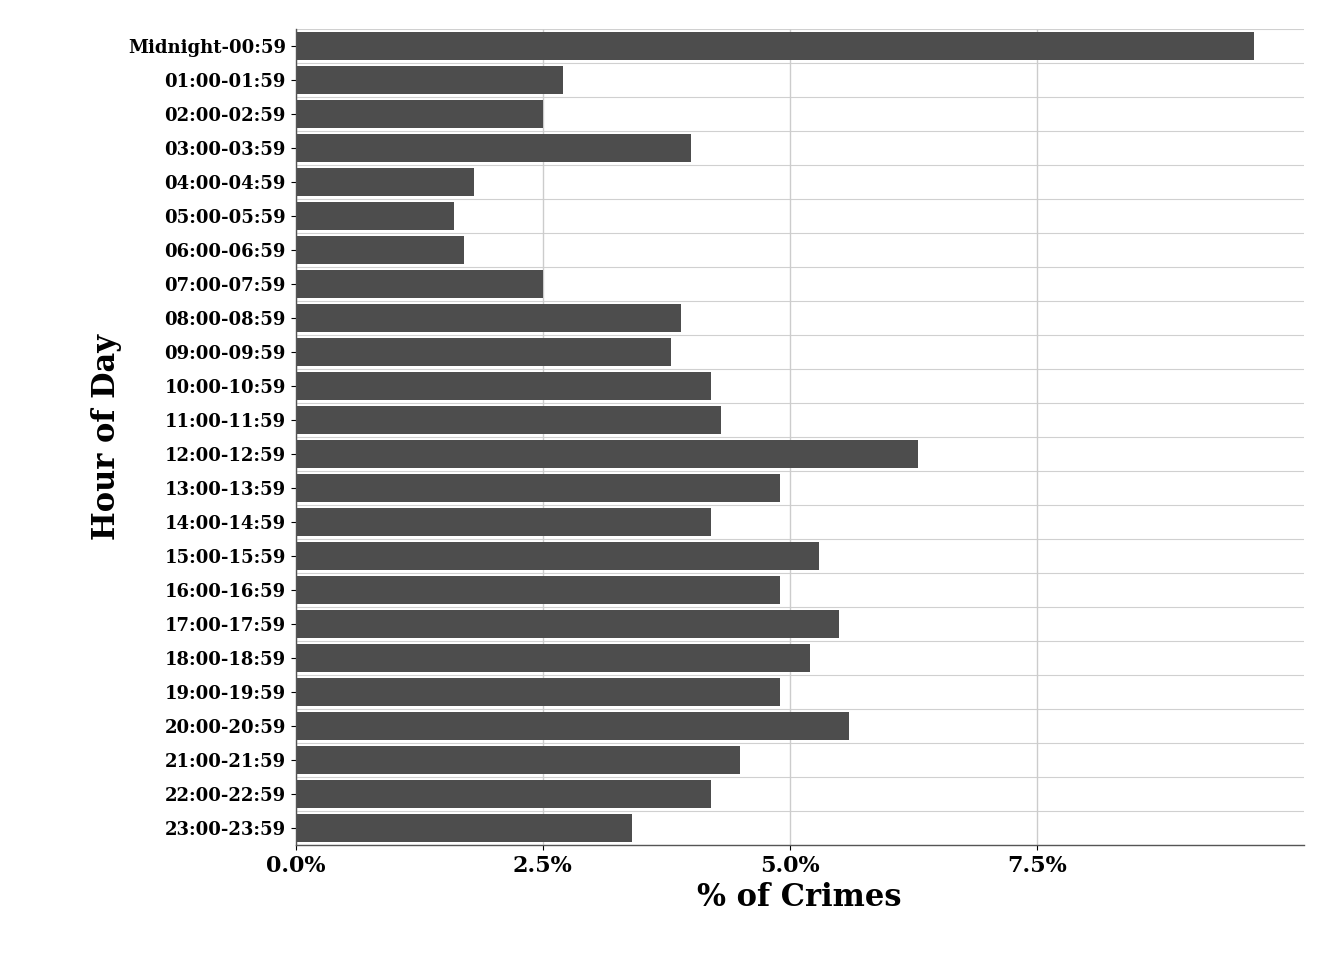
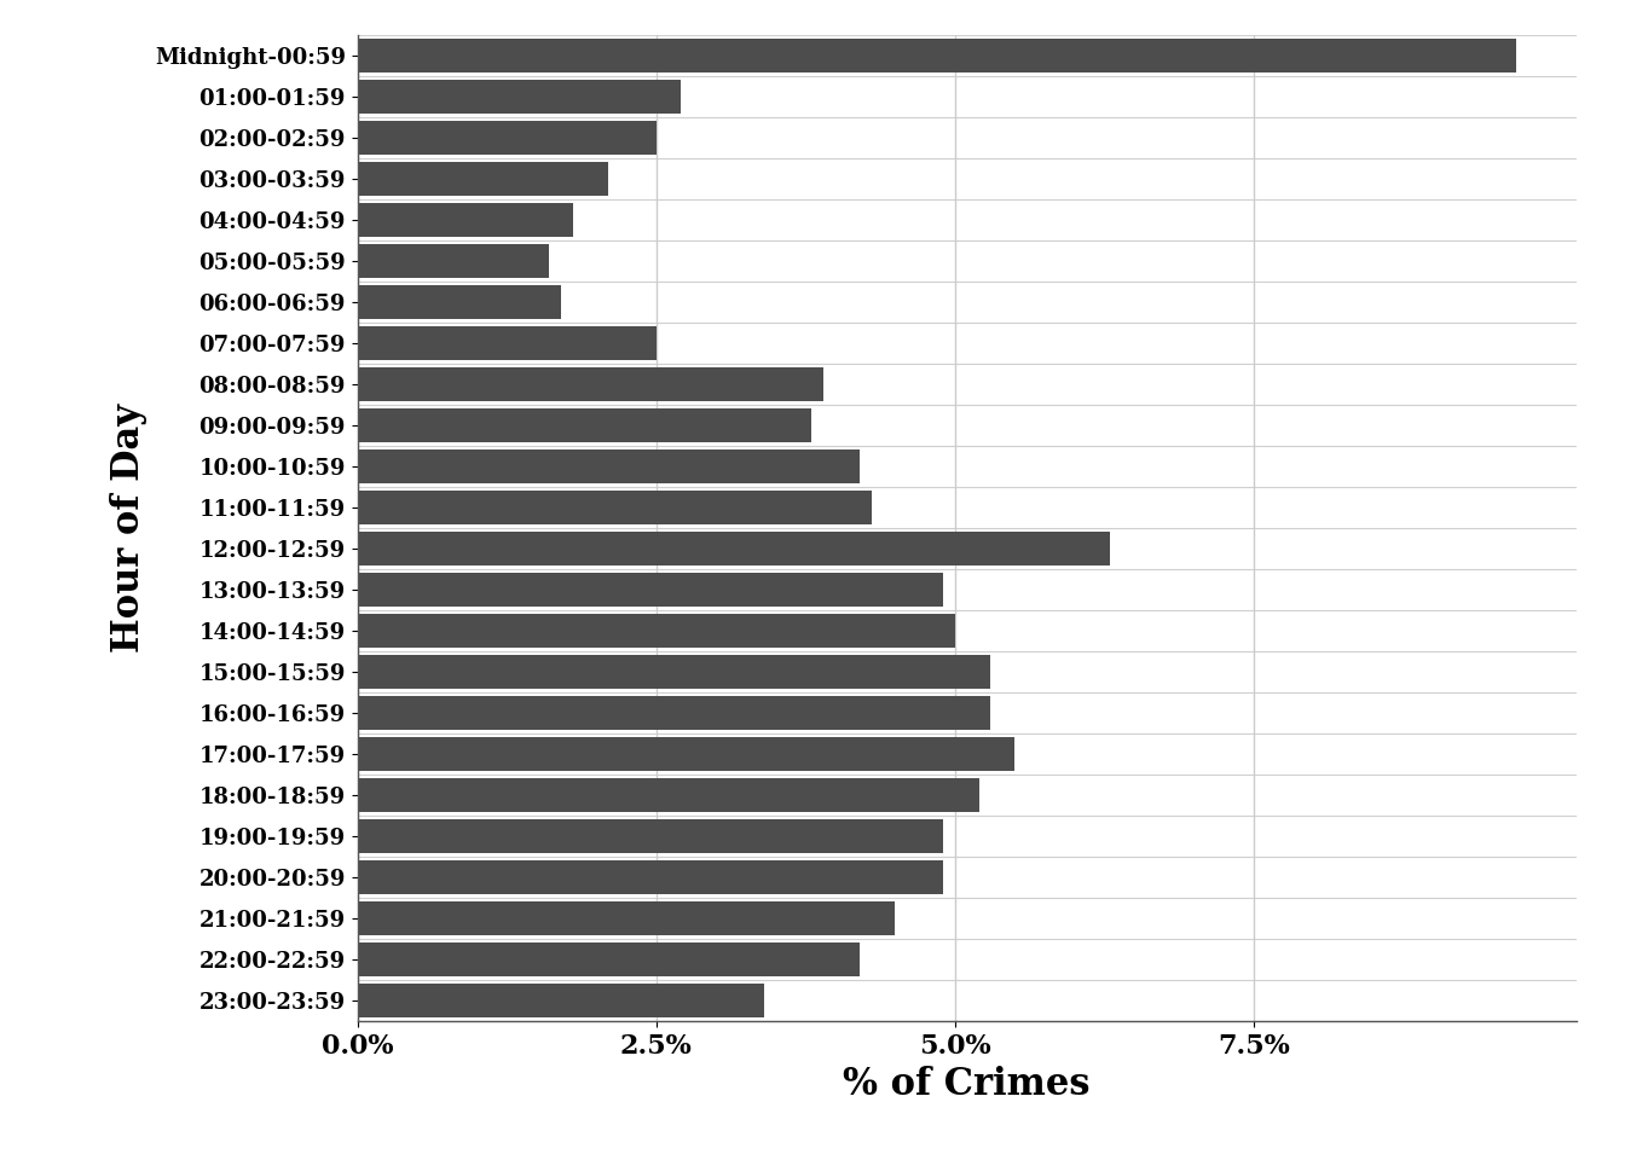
03:00-03:59: 4.0% -> 2.1%
14:00-14:59: 4.2% -> 5.0%
16:00-16:59: 4.9% -> 5.3%
20:00-20:59: 5.6% -> 4.9%
